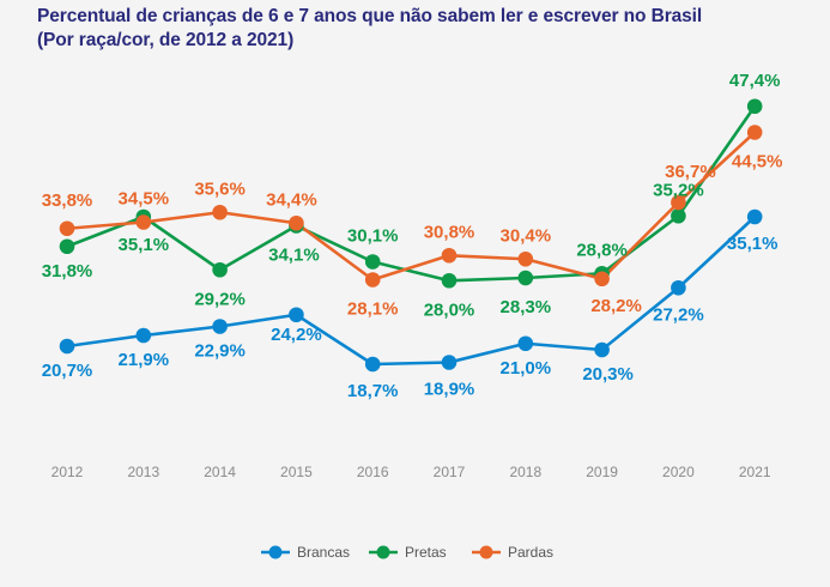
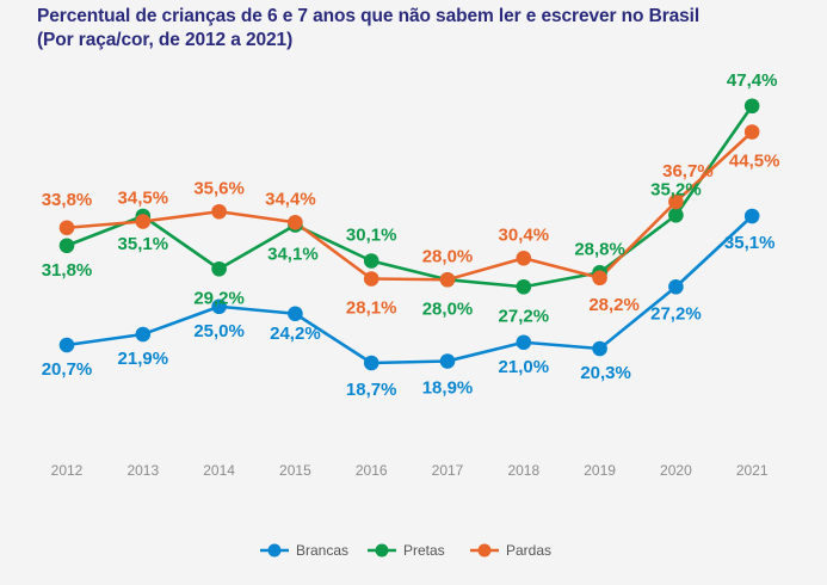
Brancas/2014: 22,9% -> 25,0%
Pardas/2017: 30,8% -> 28,0%
Pretas/2018: 28,3% -> 27,2%
